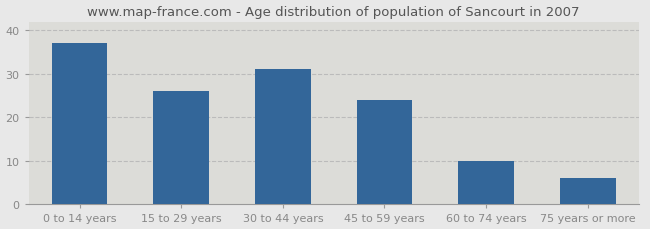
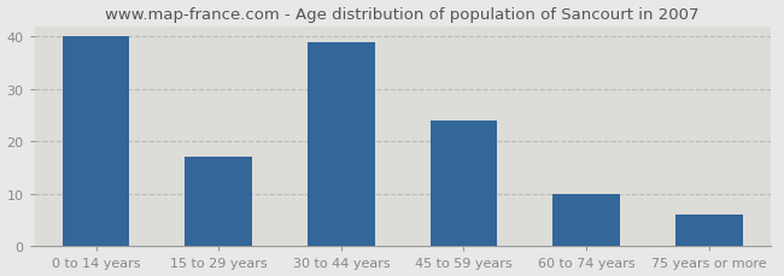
0 to 14 years: 37 -> 40
15 to 29 years: 26 -> 17
30 to 44 years: 31 -> 39
